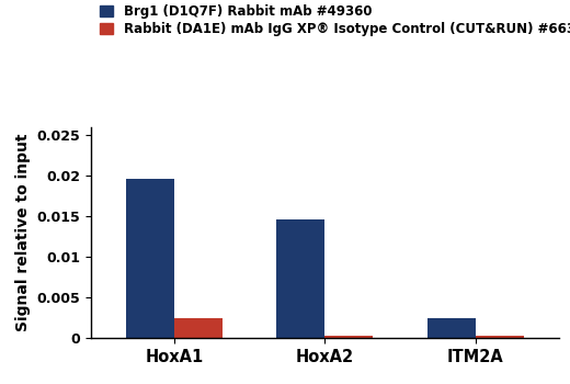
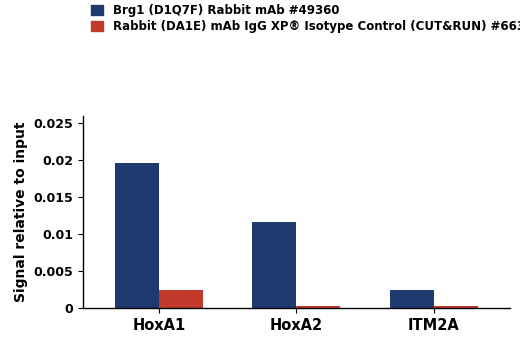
Brg1 (D1Q7F) Rabbit mAb #49360/HoxA2: 0.0146 -> 0.0117
